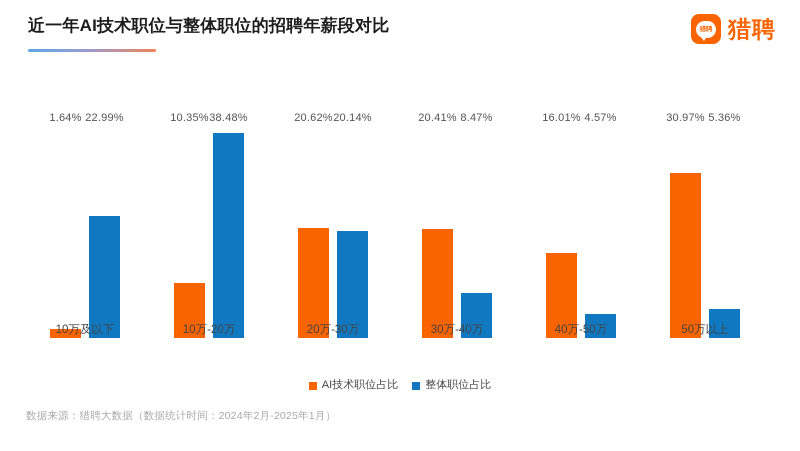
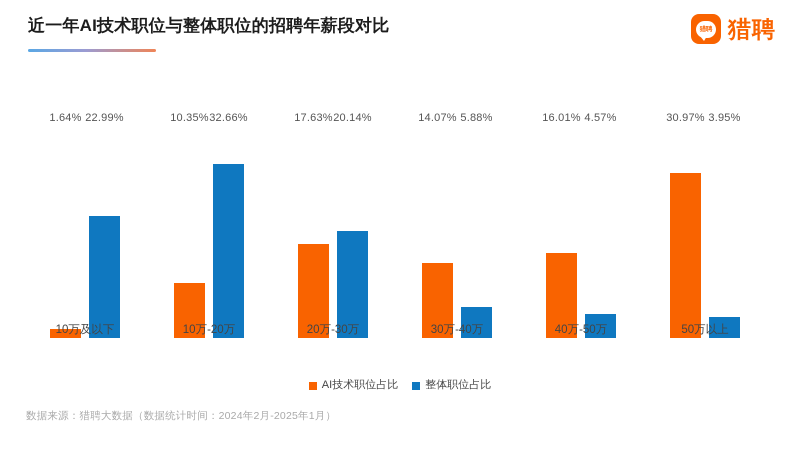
整体职位占比/10万-20万: 38.48% -> 32.66%
AI技术职位占比/20万-30万: 20.62% -> 17.63%
AI技术职位占比/30万-40万: 20.41% -> 14.07%
整体职位占比/30万-40万: 8.47% -> 5.88%
整体职位占比/50万以上: 5.36% -> 3.95%
